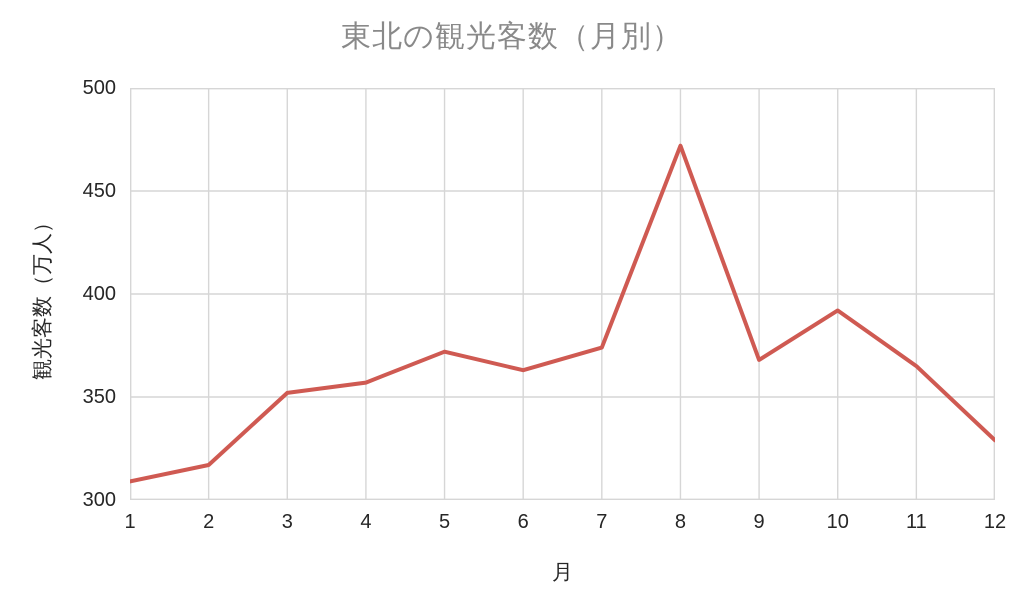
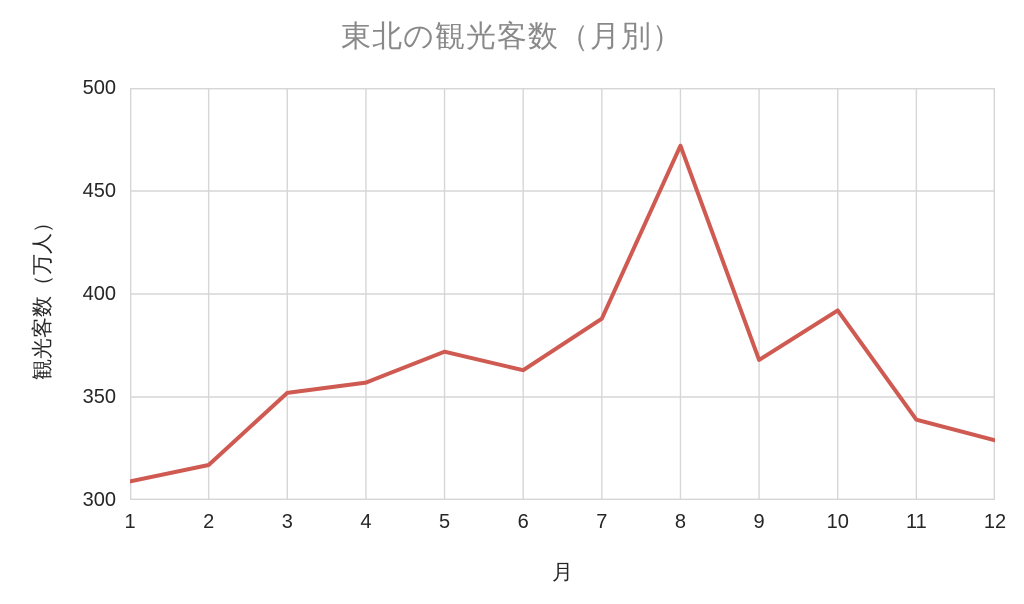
7: 374 -> 388
11: 365 -> 339
